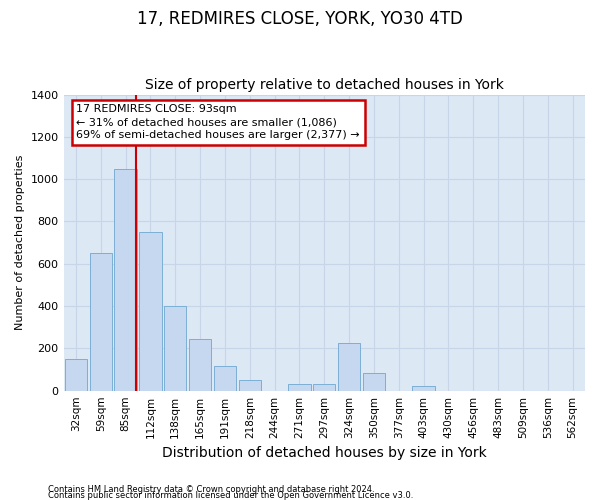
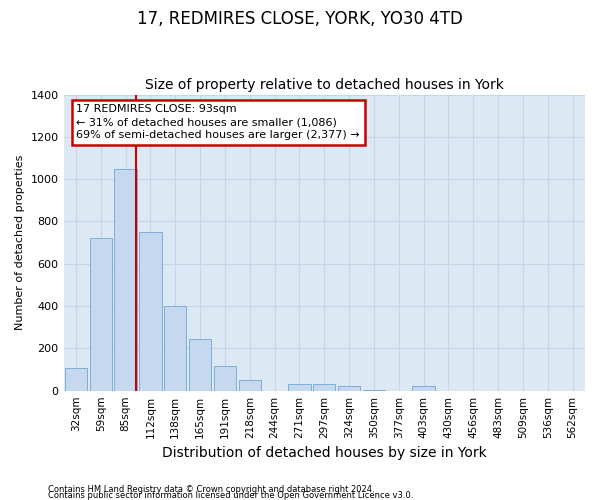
32sqm: 150 -> 105
59sqm: 650 -> 720
324sqm: 225 -> 20
350sqm: 85 -> 5
